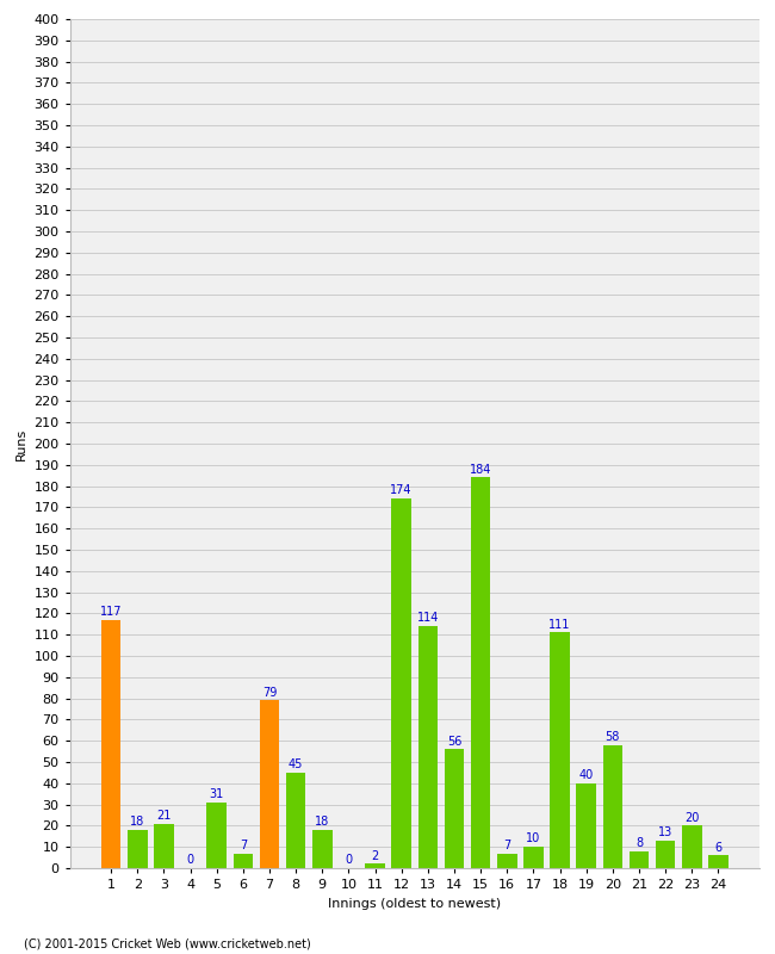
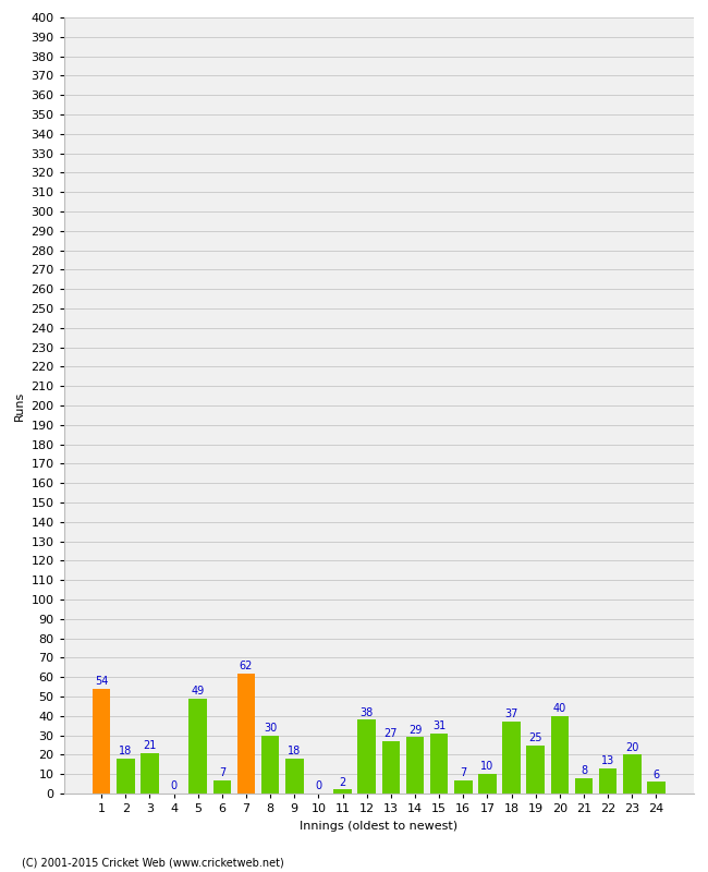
1: 117 -> 54
5: 31 -> 49
7: 79 -> 62
8: 45 -> 30
12: 174 -> 38
13: 114 -> 27
14: 56 -> 29
15: 184 -> 31
18: 111 -> 37
19: 40 -> 25
20: 58 -> 40
